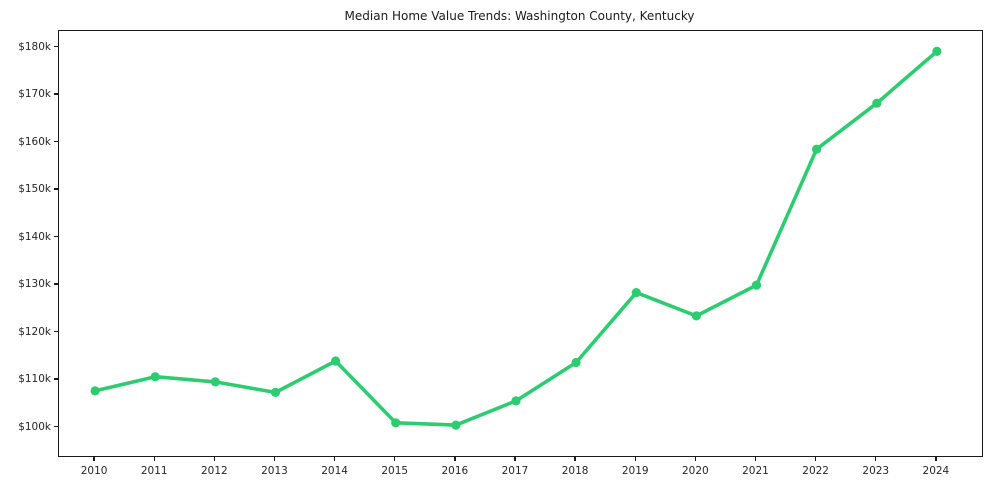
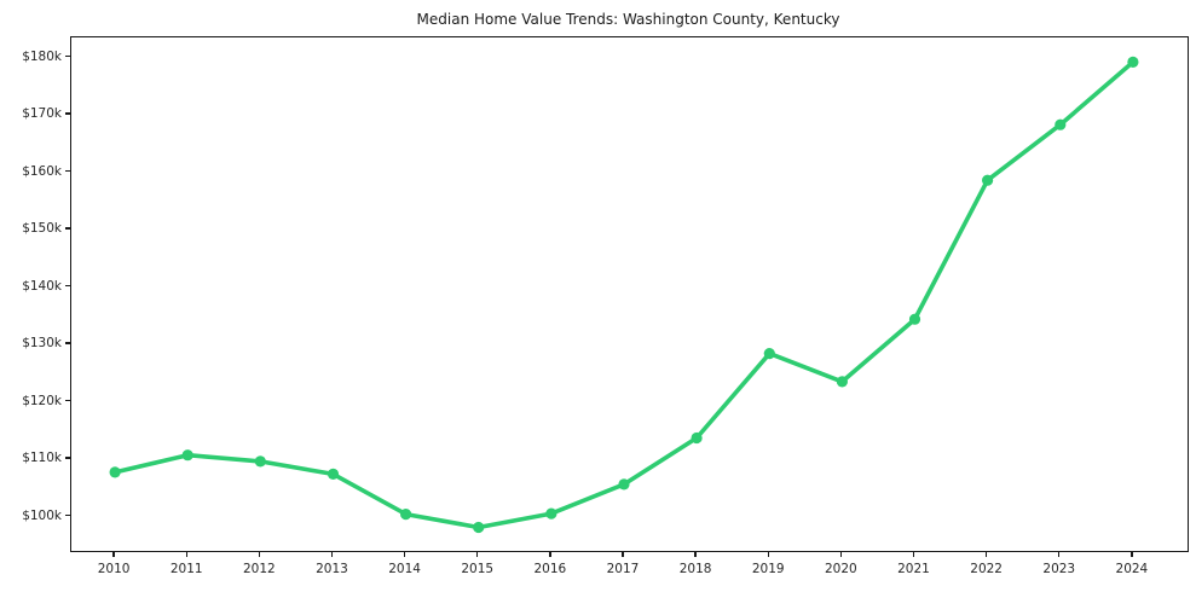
2014: $114k -> $100k
2015: $101k -> $98k
2021: $130k -> $134k
